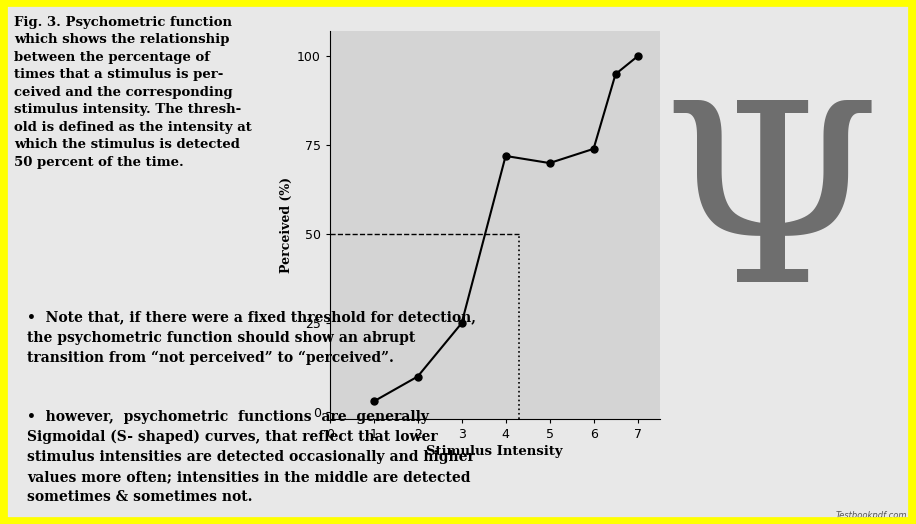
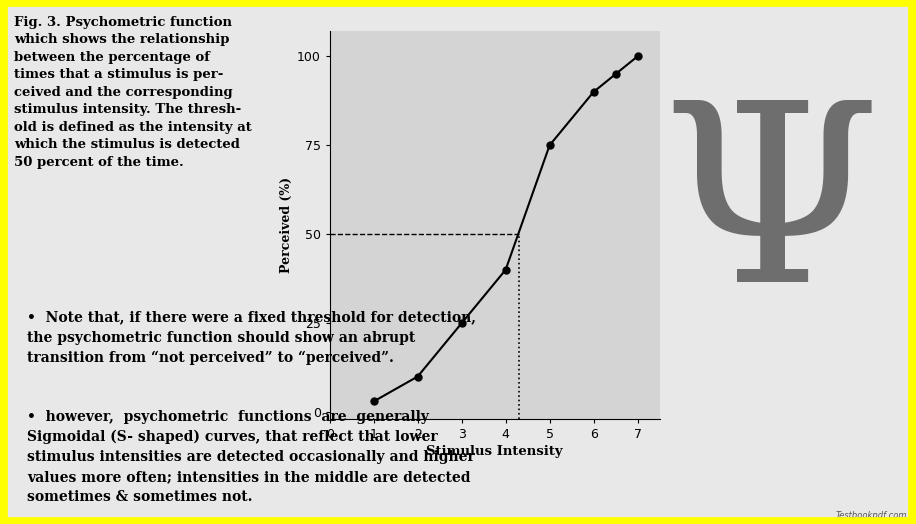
4: 72 -> 40
5: 70 -> 75
6: 74 -> 90
